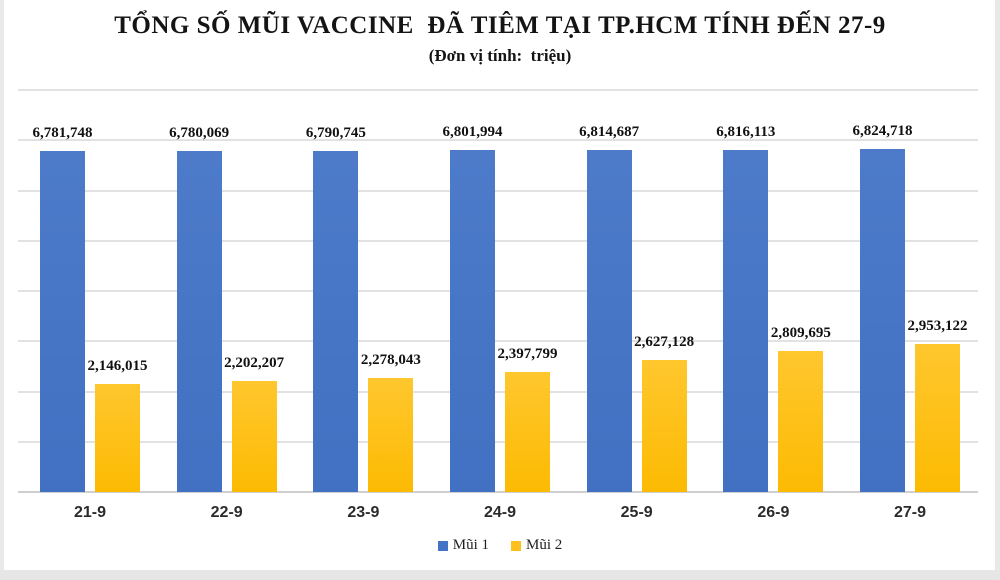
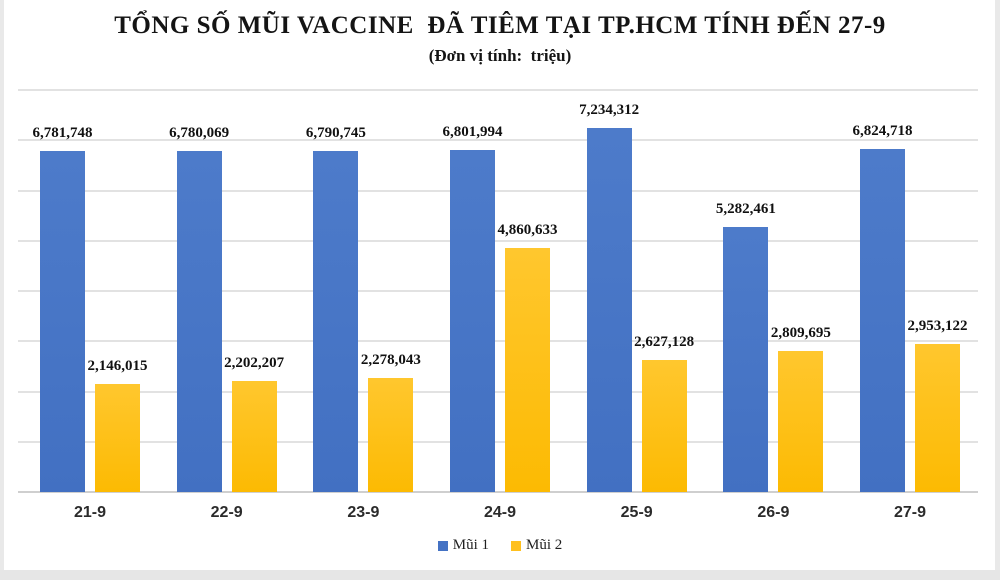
Mũi 2/24-9: 2,397,799 -> 4,860,633
Mũi 1/25-9: 6,814,687 -> 7,234,312
Mũi 1/26-9: 6,816,113 -> 5,282,461
